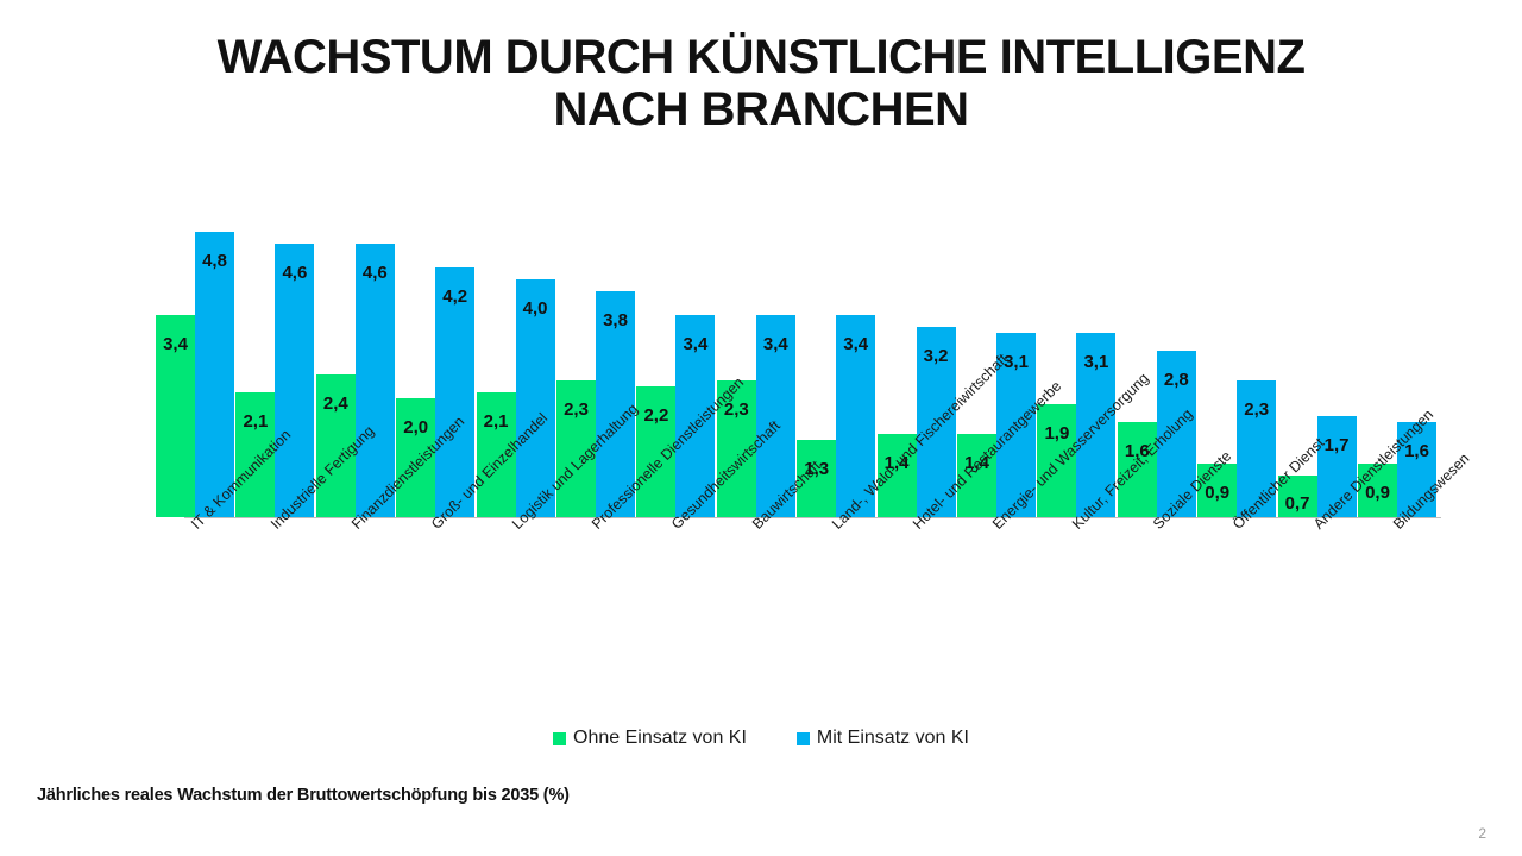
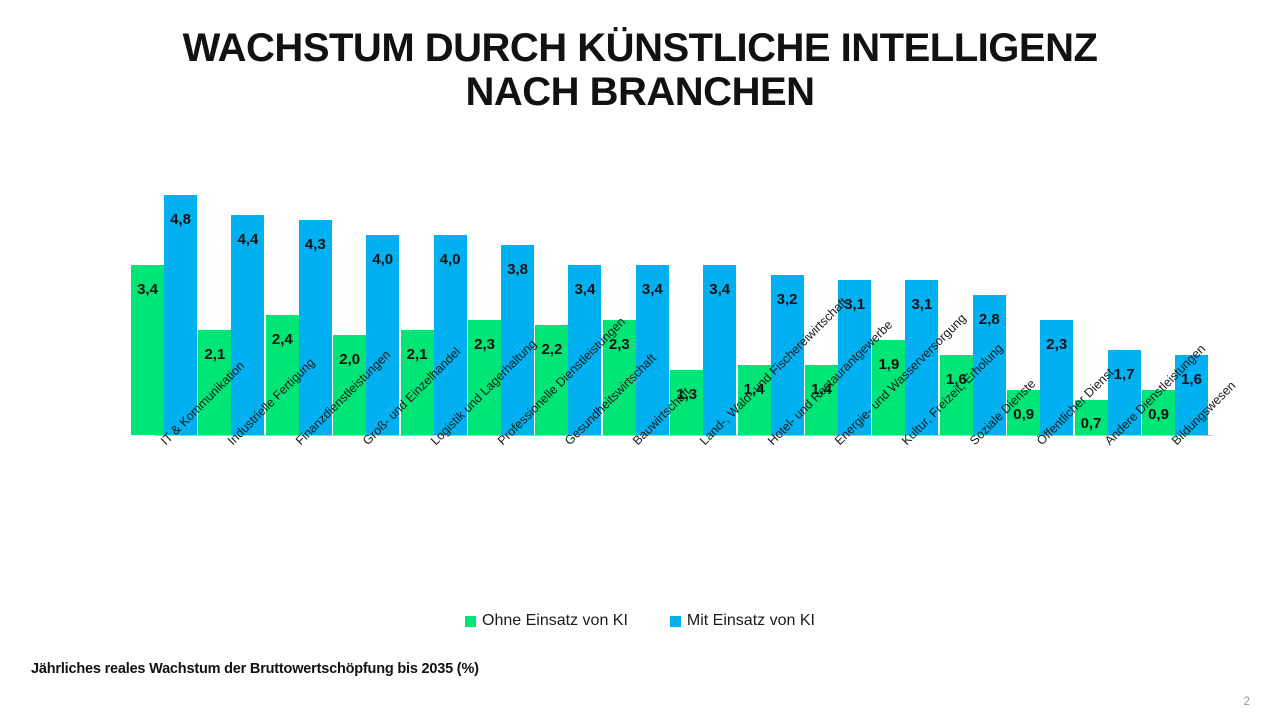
Mit Einsatz von KI/Industrielle Fertigung: 4,6 -> 4,4
Mit Einsatz von KI/Finanzdienstleistungen: 4,6 -> 4,3
Mit Einsatz von KI/Groß- und Einzelhandel: 4,2 -> 4,0
